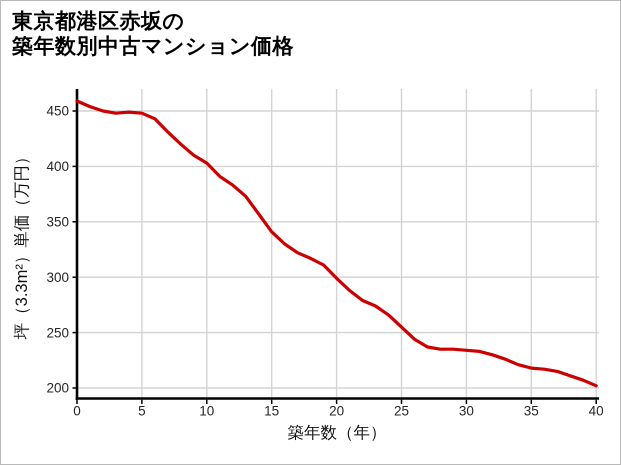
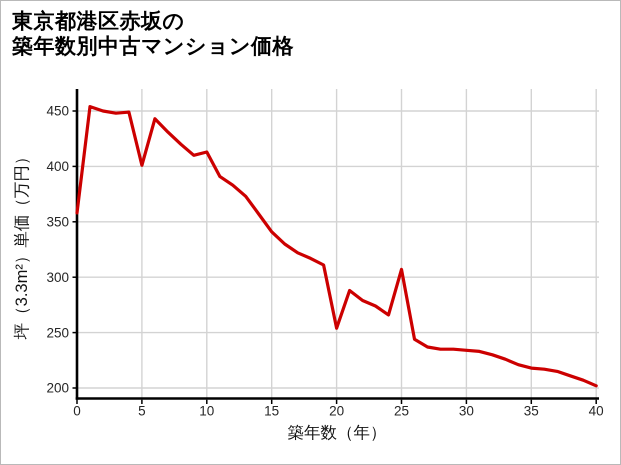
0: 459 -> 358
5: 448 -> 401
10: 403 -> 413
20: 299 -> 254
25: 255 -> 307
